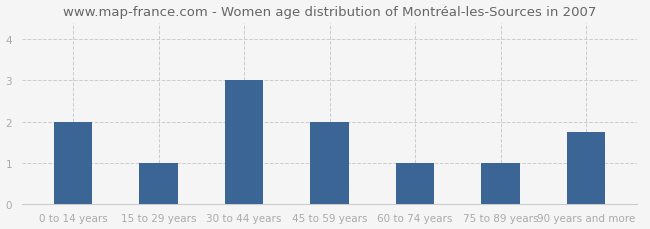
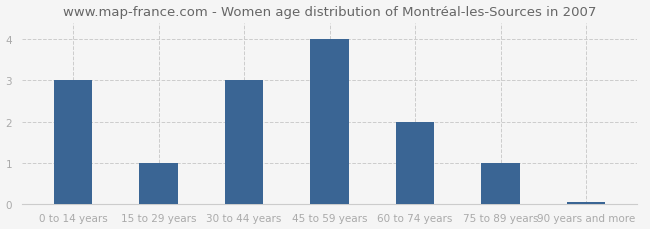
0 to 14 years: 2.00 -> 3.00
45 to 59 years: 2.00 -> 4.00
60 to 74 years: 1.00 -> 2.00
90 years and more: 1.75 -> 0.05
